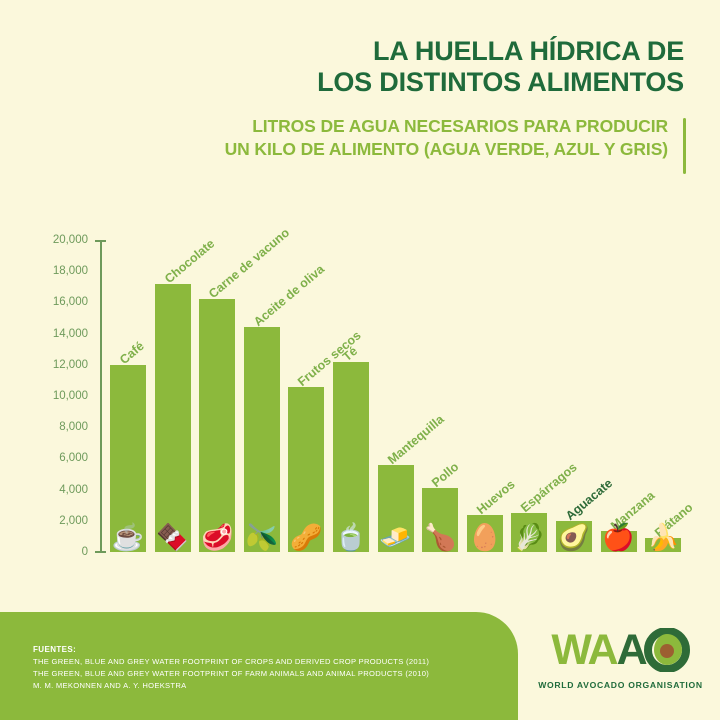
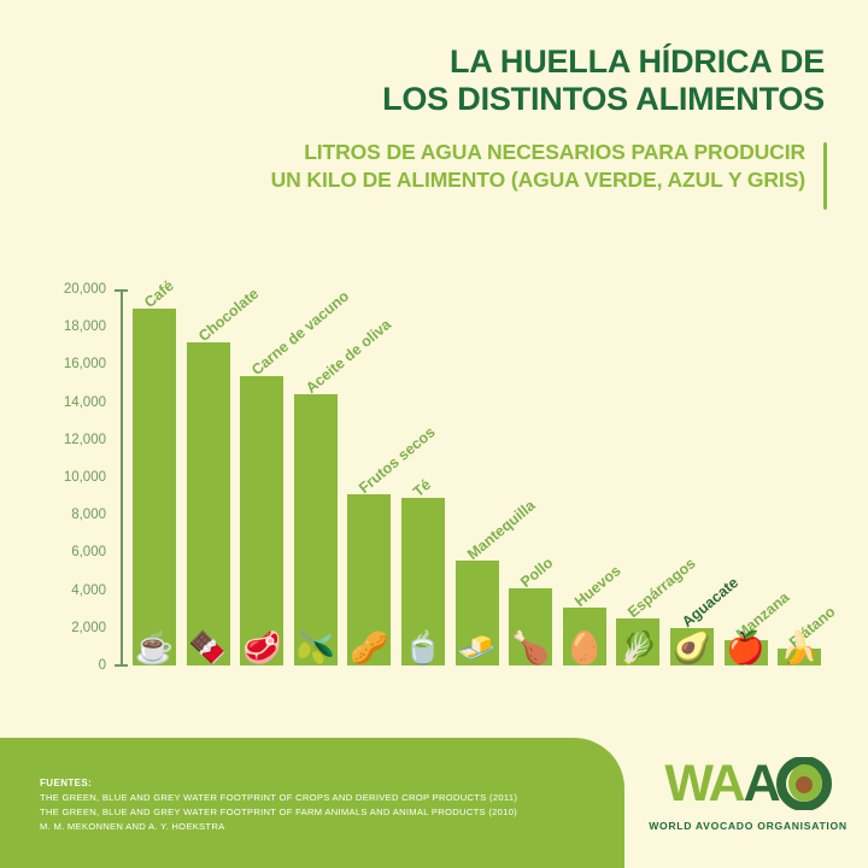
Café: 12000 -> 19000
Carne de vacuno: 16200 -> 15400
Frutos secos: 10600 -> 9100
Té: 12200 -> 8900
Huevos: 2400 -> 3100
